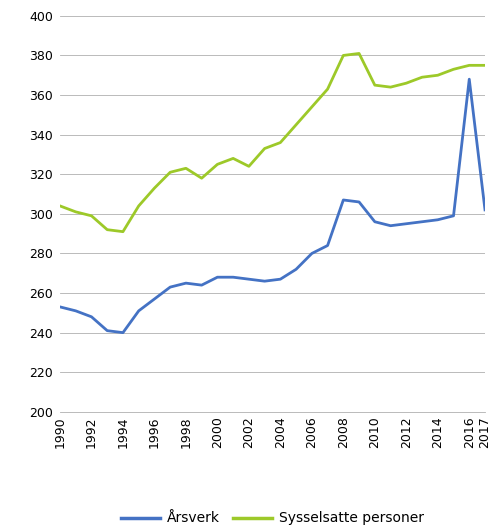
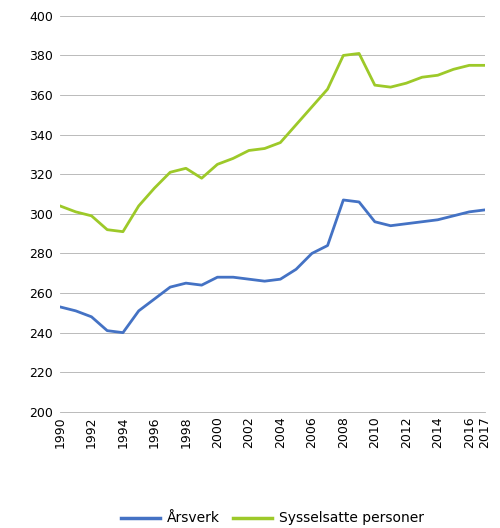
Sysselsatte personer/2002: 324 -> 332
Årsverk/2016: 368 -> 301
